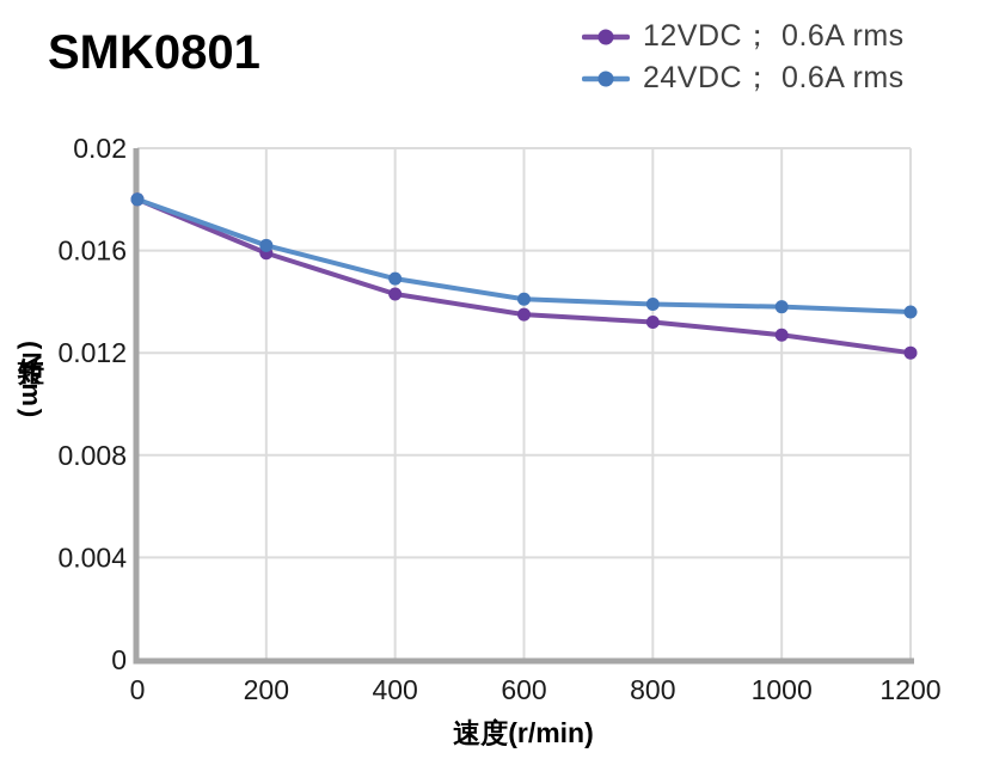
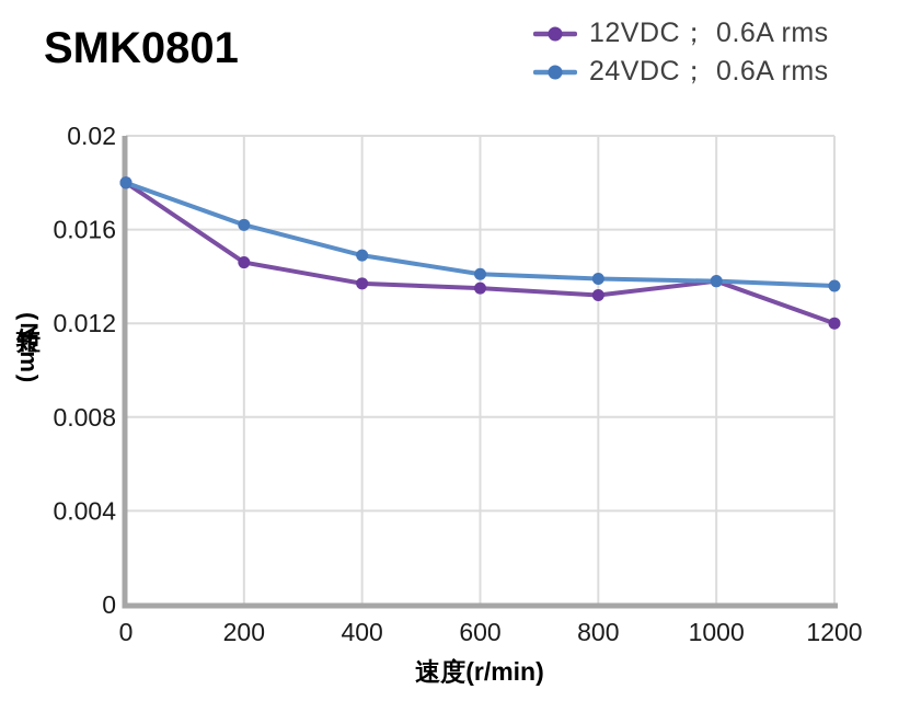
12VDC； 0.6A rms/200: 0.0159 -> 0.0146
12VDC； 0.6A rms/400: 0.0143 -> 0.0137
12VDC； 0.6A rms/1000: 0.0127 -> 0.0138
